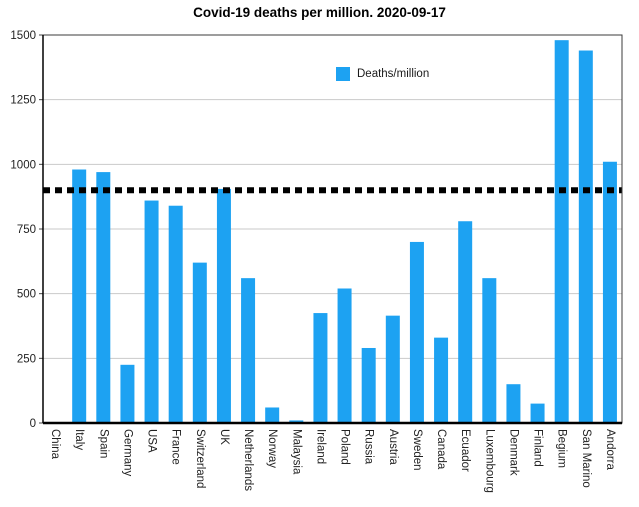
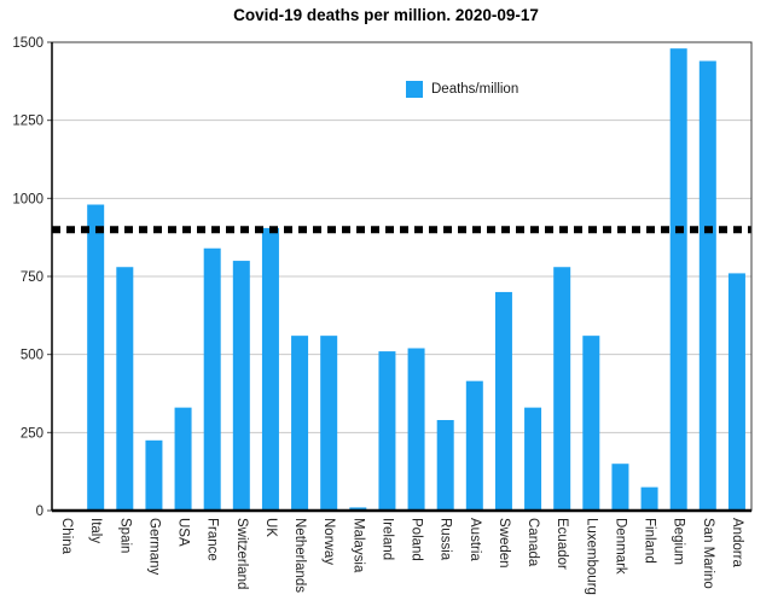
Spain: 970 -> 780
USA: 860 -> 330
Switzerland: 620 -> 800
Norway: 60 -> 560
Ireland: 420 -> 510
Andorra: 1010 -> 760
